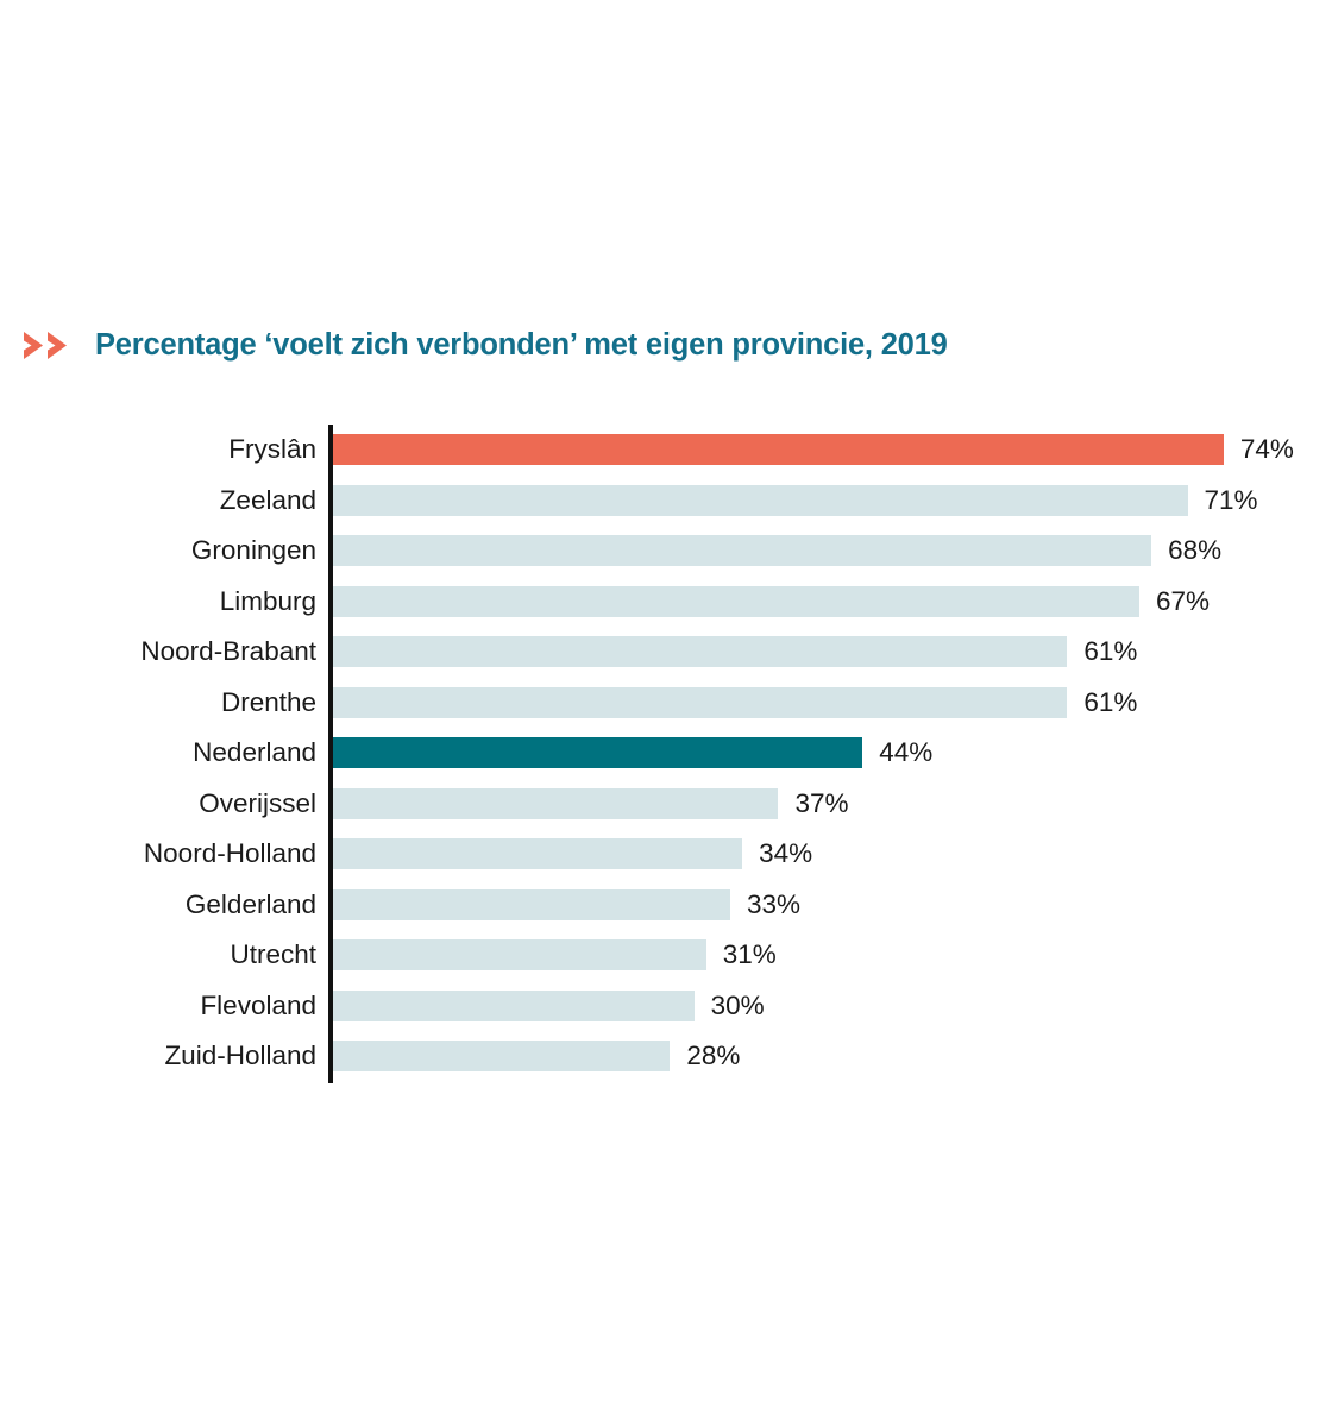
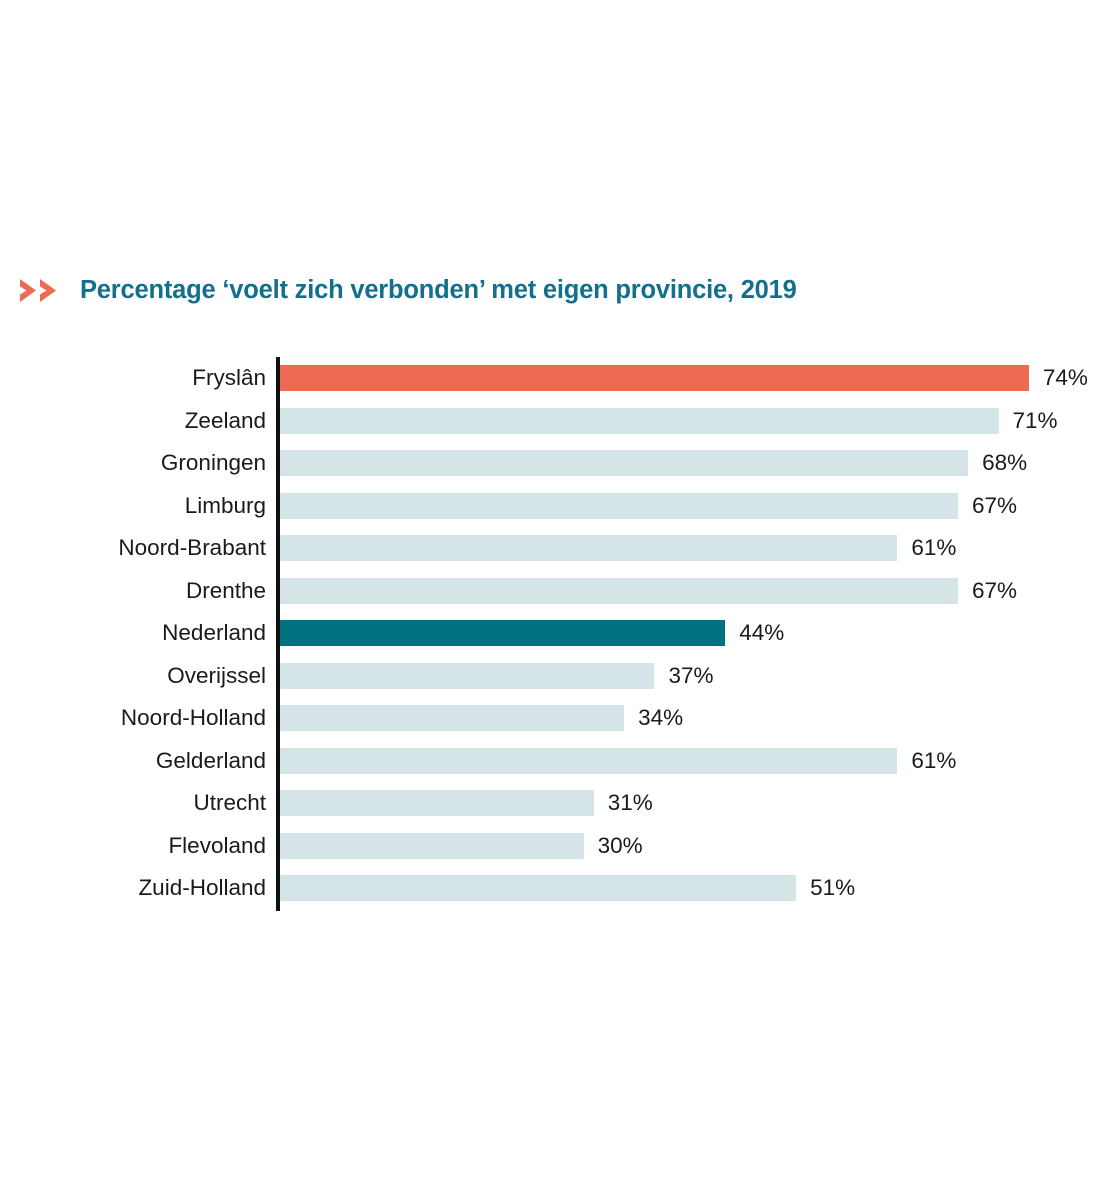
Drenthe: 61% -> 67%
Gelderland: 33% -> 61%
Zuid-Holland: 28% -> 51%
